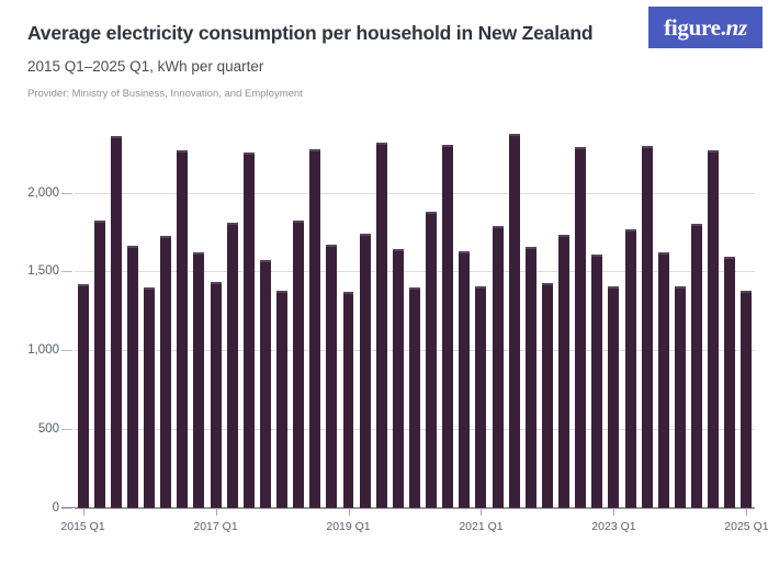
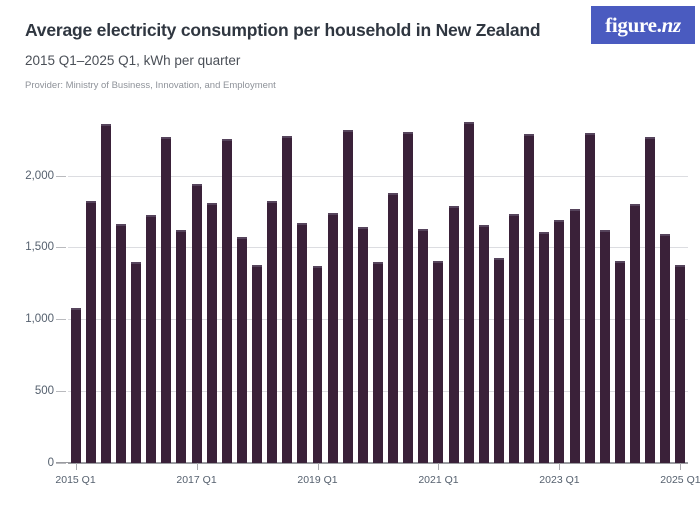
2015 Q1: 1420 -> 1080
2017 Q1: 1440 -> 1940
2023 Q1: 1400 -> 1690
